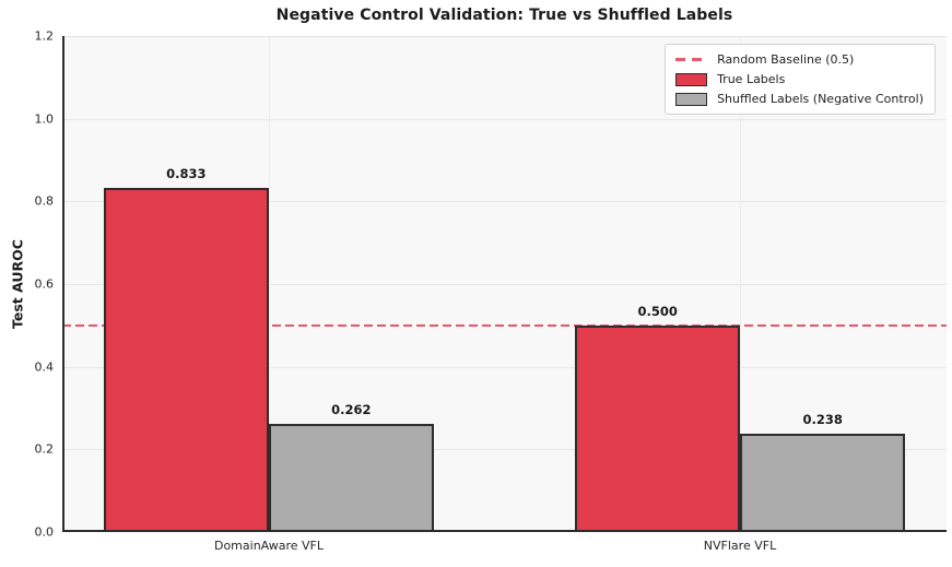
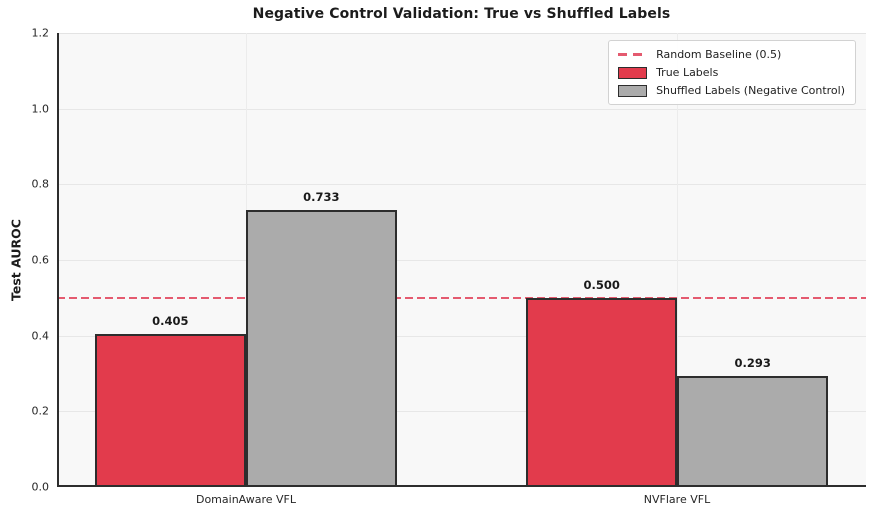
True Labels/DomainAware VFL: 0.833 -> 0.405
Shuffled Labels (Negative Control)/DomainAware VFL: 0.262 -> 0.733
Shuffled Labels (Negative Control)/NVFlare VFL: 0.238 -> 0.293
